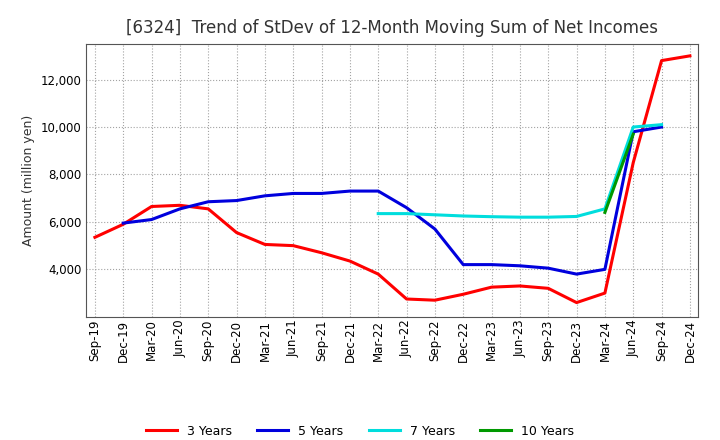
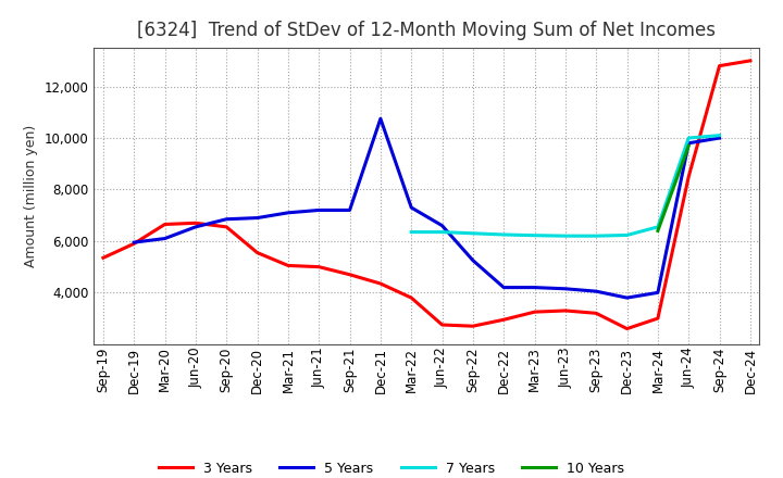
5 Years/Dec-21: 7,300 -> 10,750
5 Years/Sep-22: 5,700 -> 5,250
